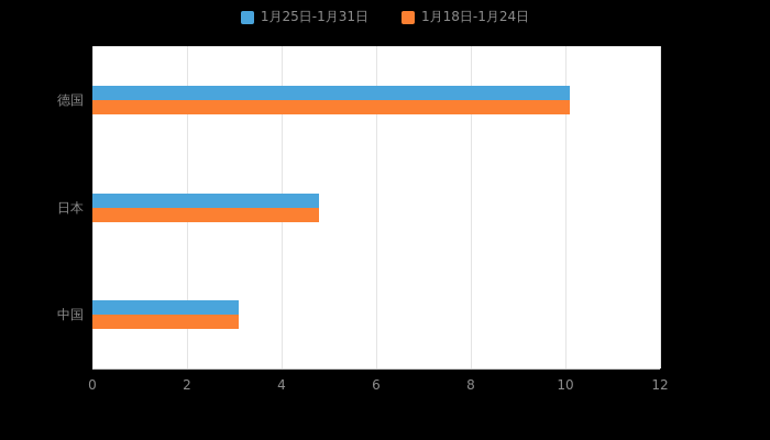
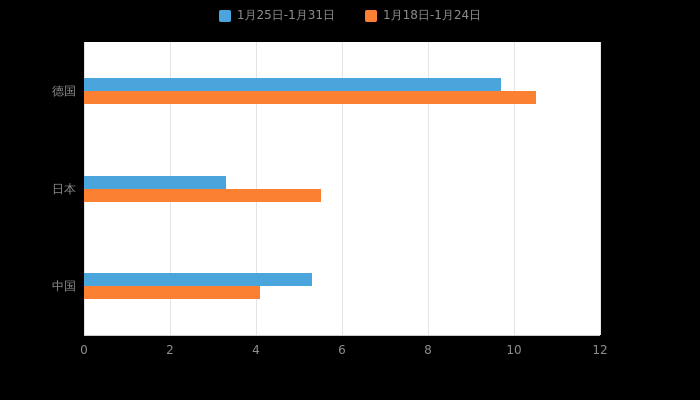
1月25日-1月31日/德国: 10.1 -> 9.7
1月18日-1月24日/德国: 10.1 -> 10.5
1月25日-1月31日/日本: 4.8 -> 3.3
1月18日-1月24日/日本: 4.8 -> 5.5
1月25日-1月31日/中国: 3.1 -> 5.3
1月18日-1月24日/中国: 3.1 -> 4.1
